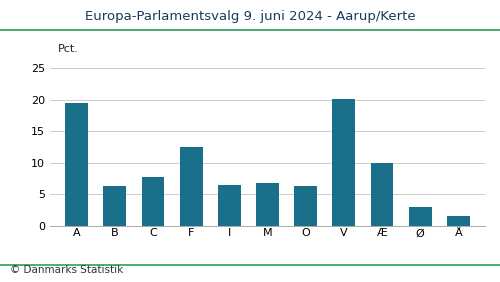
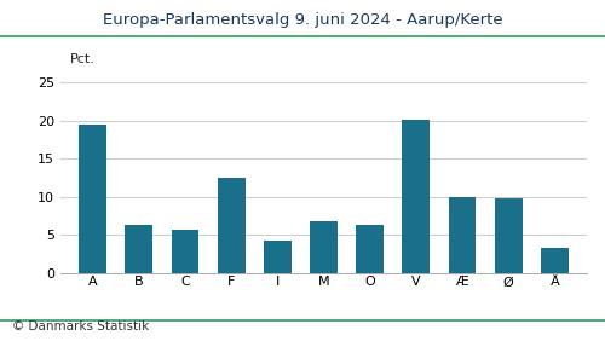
C: 7.8 -> 5.6
I: 6.4 -> 4.2
Ø: 2.9 -> 9.8
Å: 1.6 -> 3.2
